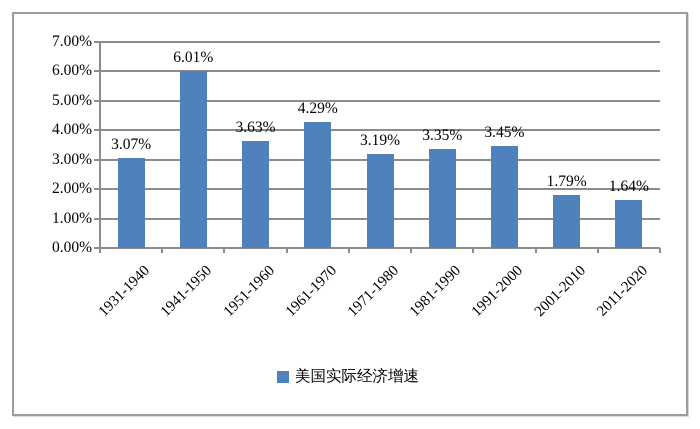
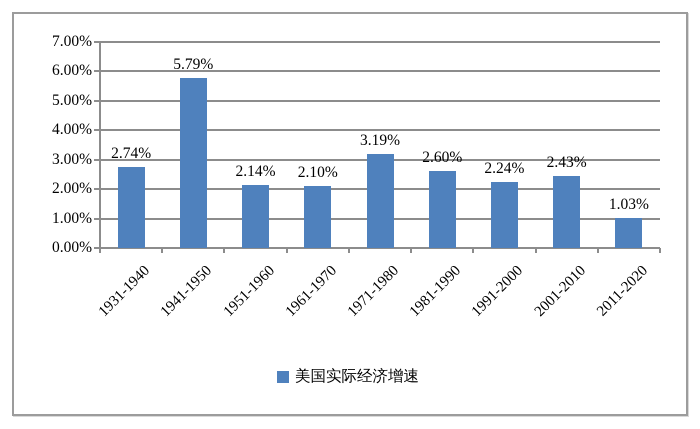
1931-1940: 3.07% -> 2.74%
1941-1950: 6.01% -> 5.79%
1951-1960: 3.63% -> 2.14%
1961-1970: 4.29% -> 2.10%
1981-1990: 3.35% -> 2.60%
1991-2000: 3.45% -> 2.24%
2001-2010: 1.79% -> 2.43%
2011-2020: 1.64% -> 1.03%
